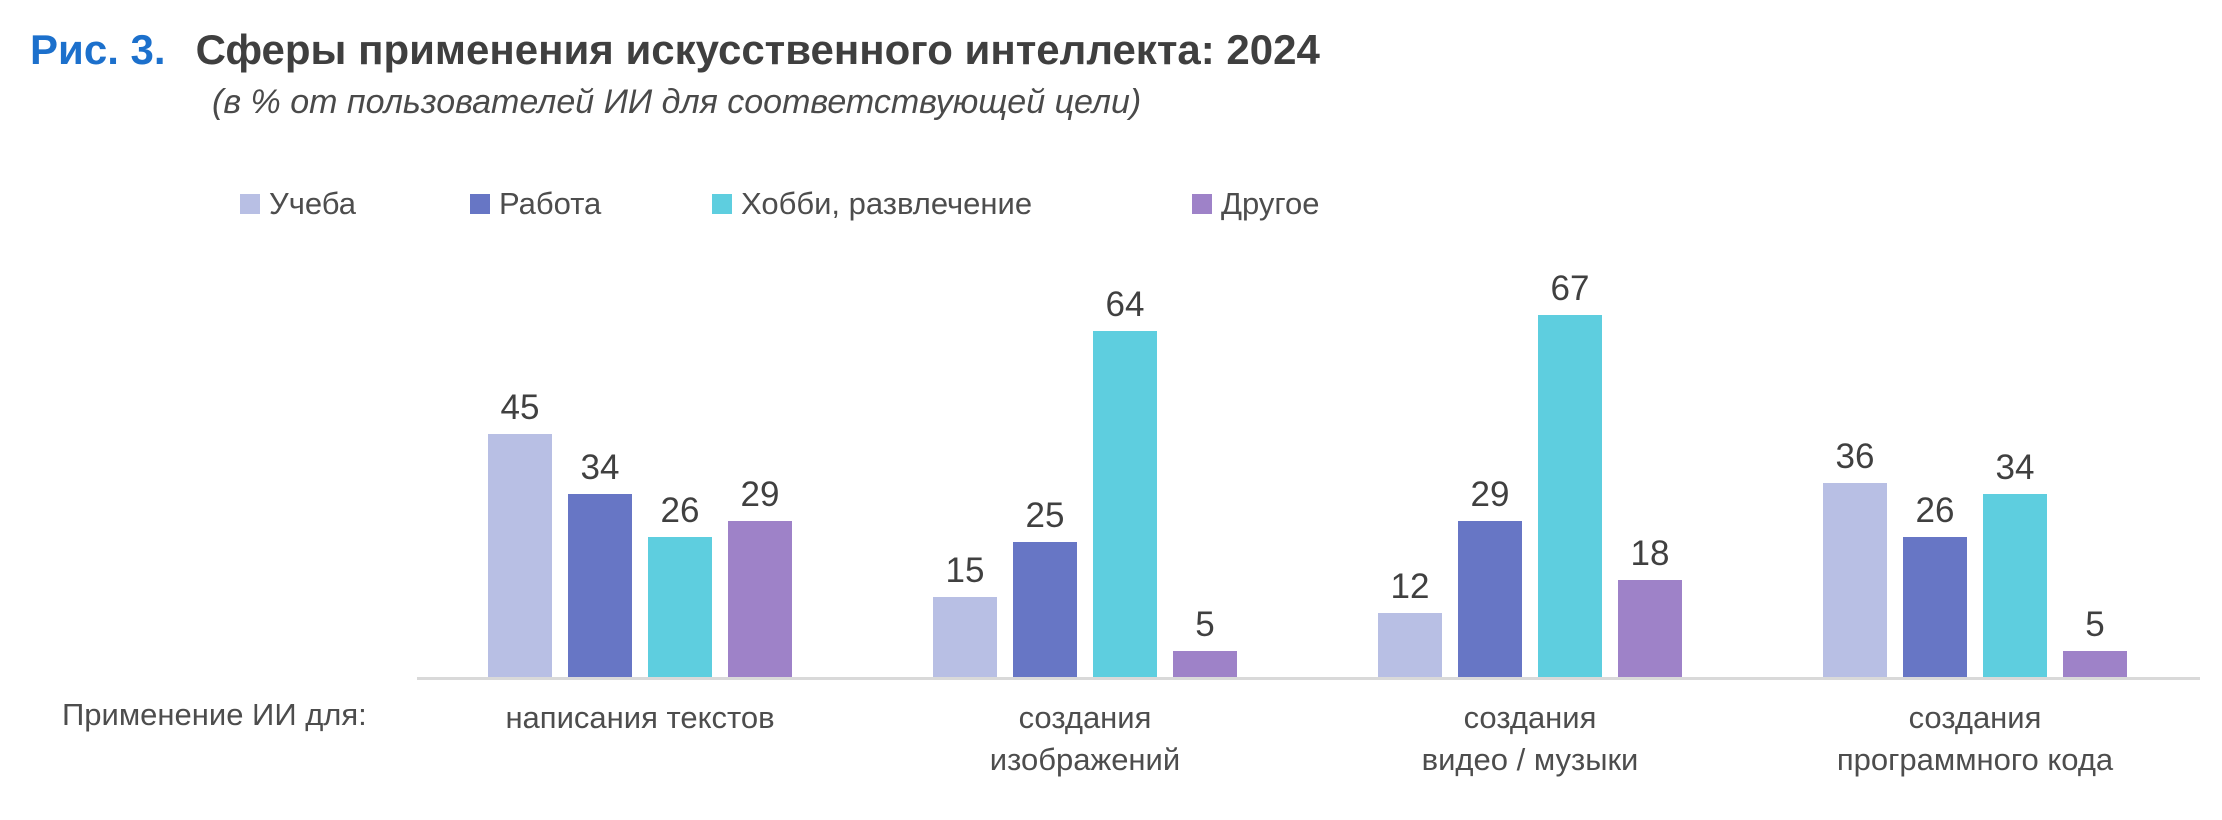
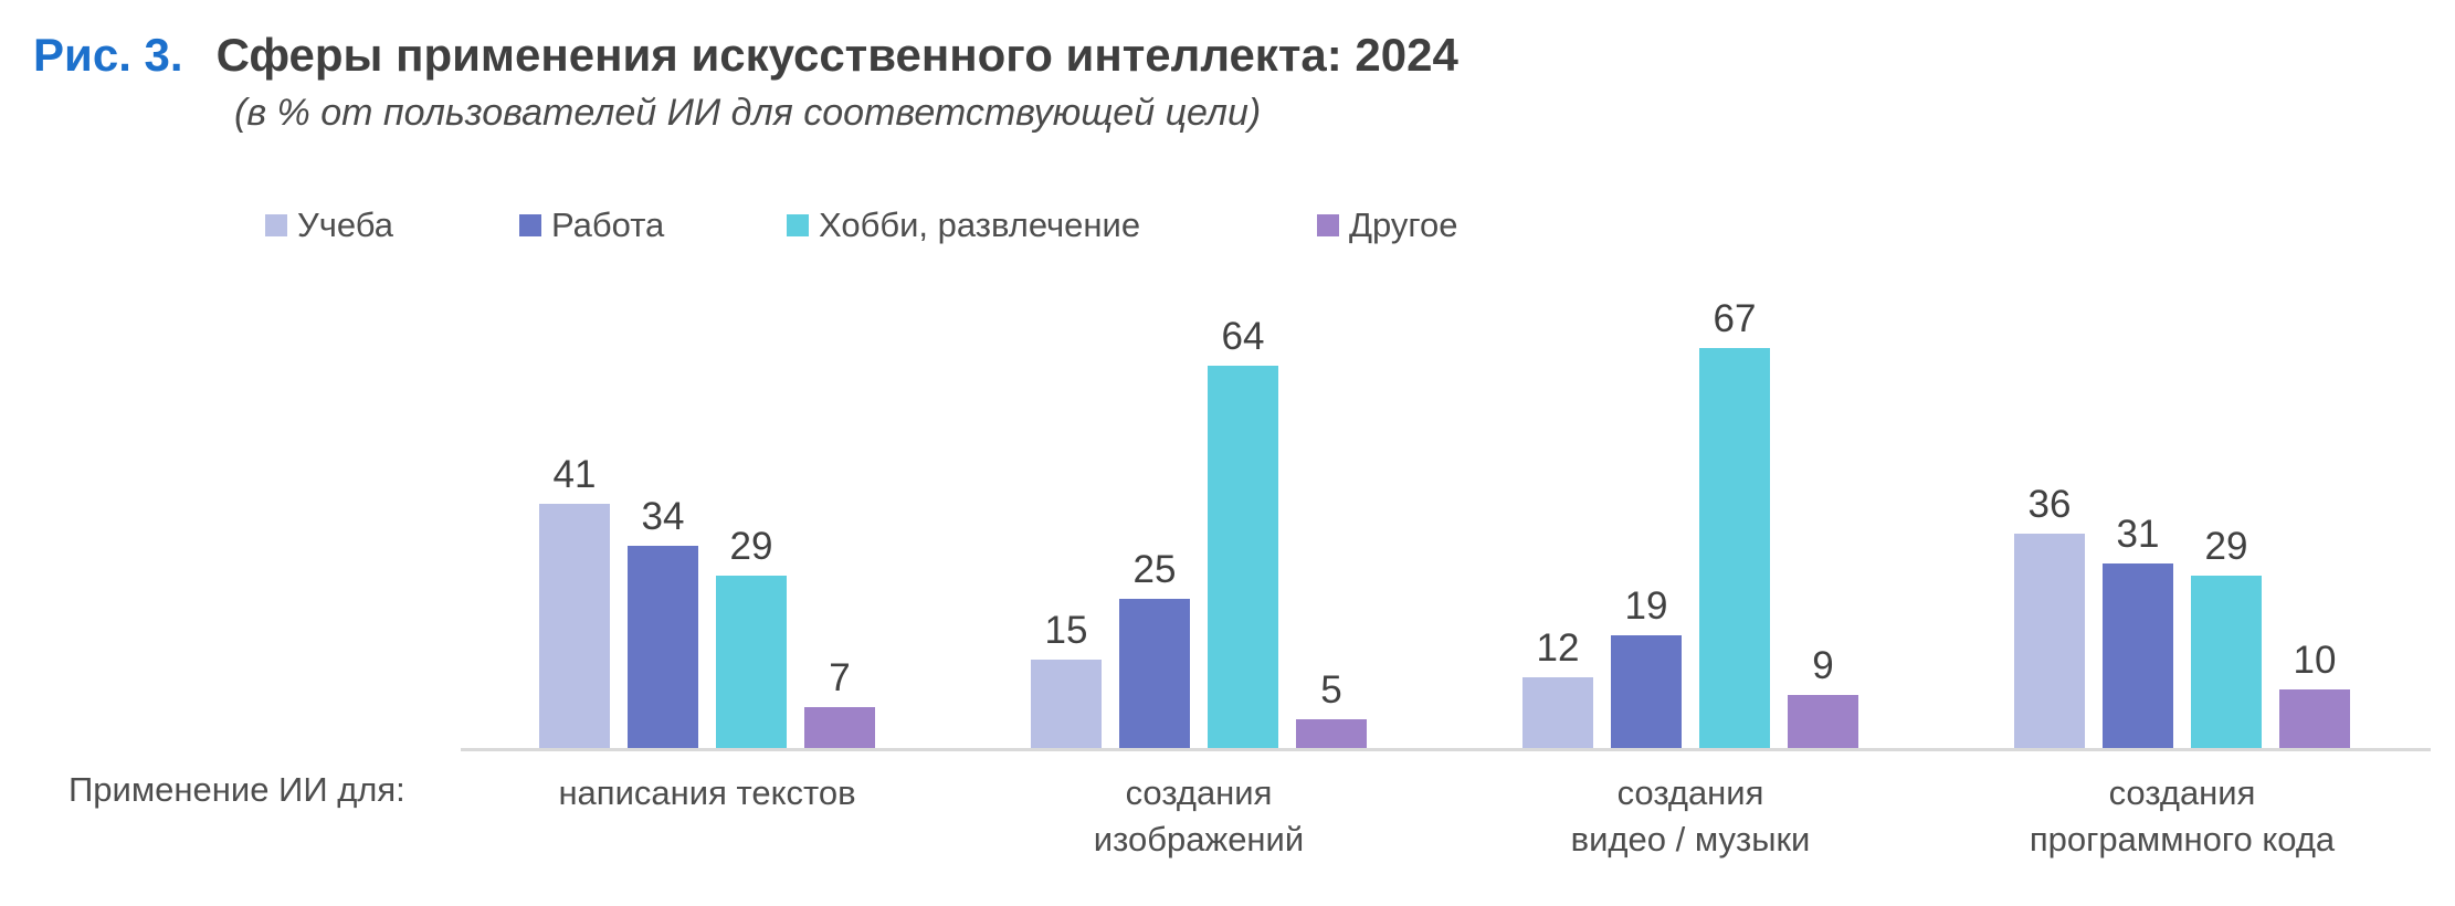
Учеба/написания текстов: 45 -> 41
Хобби, развлечение/написания текстов: 26 -> 29
Другое/написания текстов: 29 -> 7
Работа/создания видео / музыки: 29 -> 19
Другое/создания видео / музыки: 18 -> 9
Работа/создания программного кода: 26 -> 31
Хобби, развлечение/создания программного кода: 34 -> 29
Другое/создания программного кода: 5 -> 10
